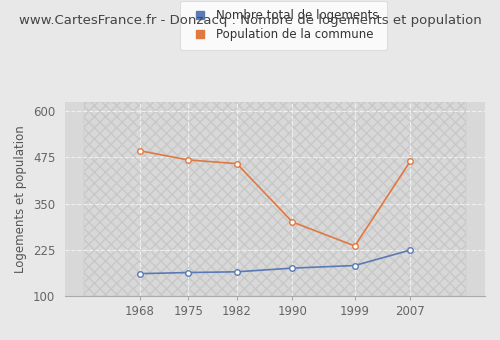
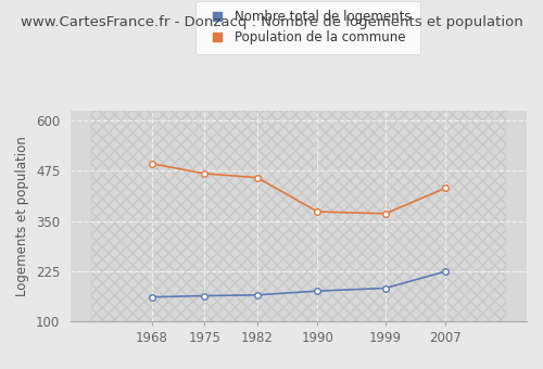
Population de la commune/1990: 300 -> 373
Population de la commune/1999: 235 -> 368
Population de la commune/2007: 465 -> 432
